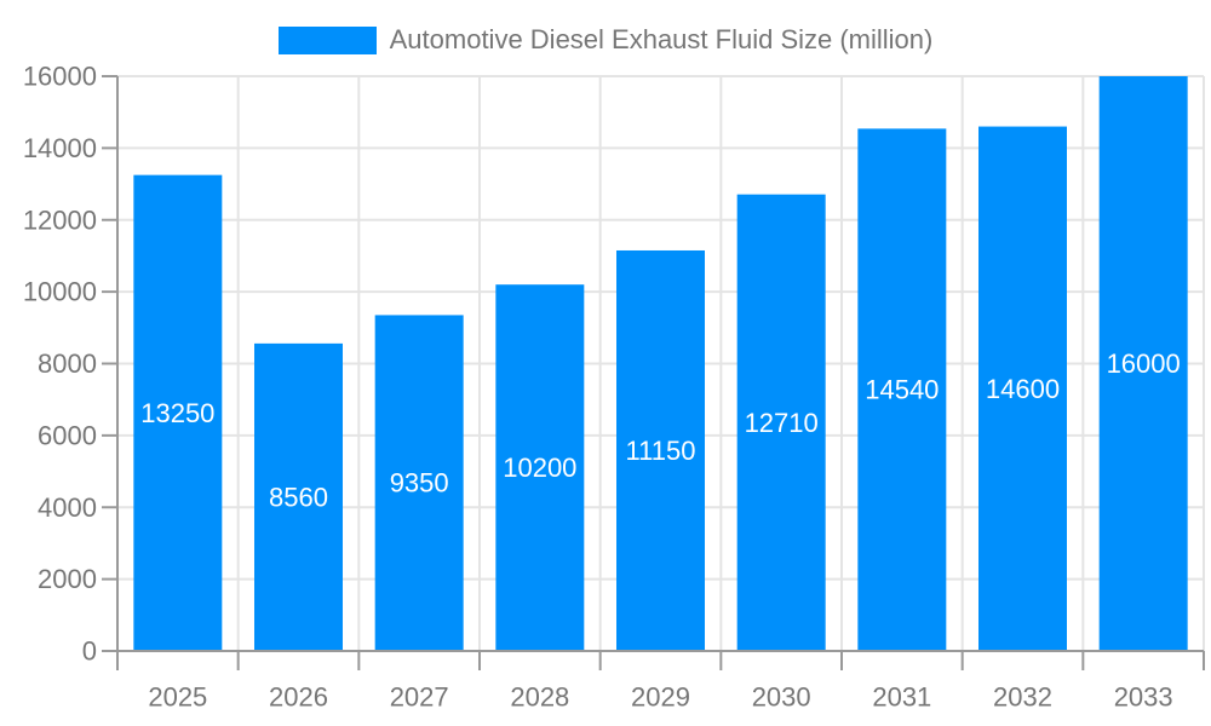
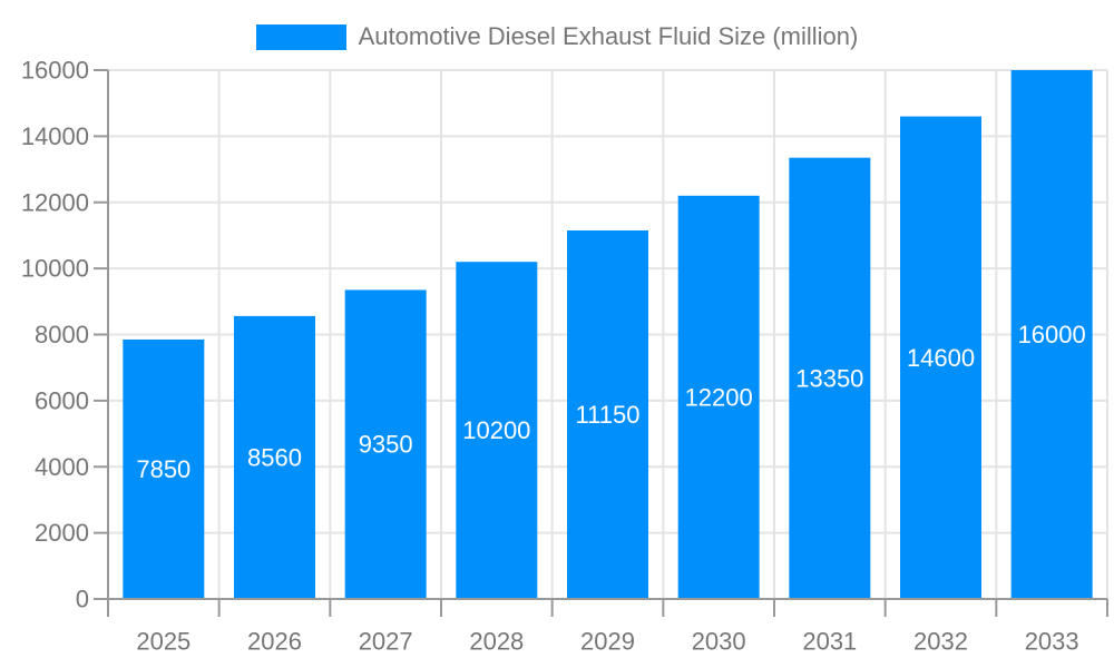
2025: 13250 -> 7850
2030: 12710 -> 12200
2031: 14540 -> 13350
